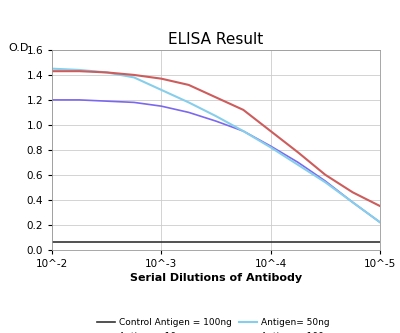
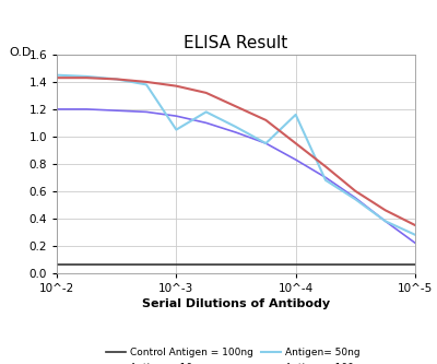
Antigen= 50ng/10^-3: 1.28 -> 1.05
Antigen= 50ng/10^-4: 0.82 -> 1.16
Antigen= 50ng/10^-5: 0.22 -> 0.28
